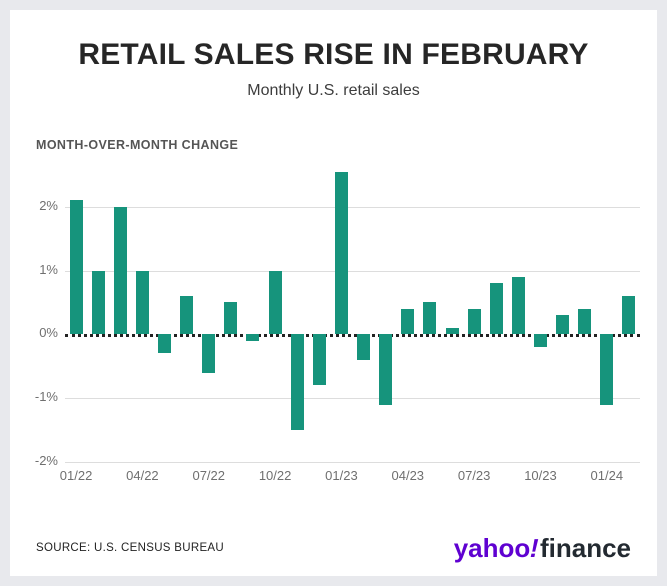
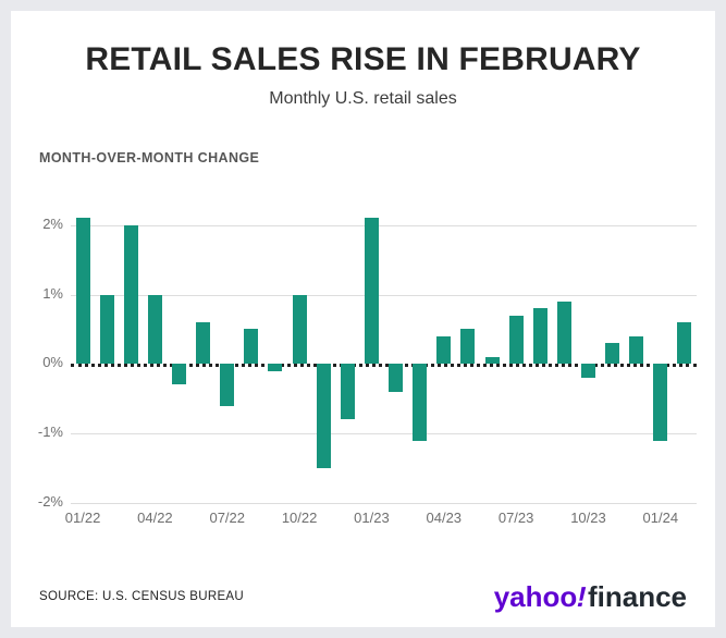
01/23: 2.5% -> 2.1%
07/23: 0.4% -> 0.7%
